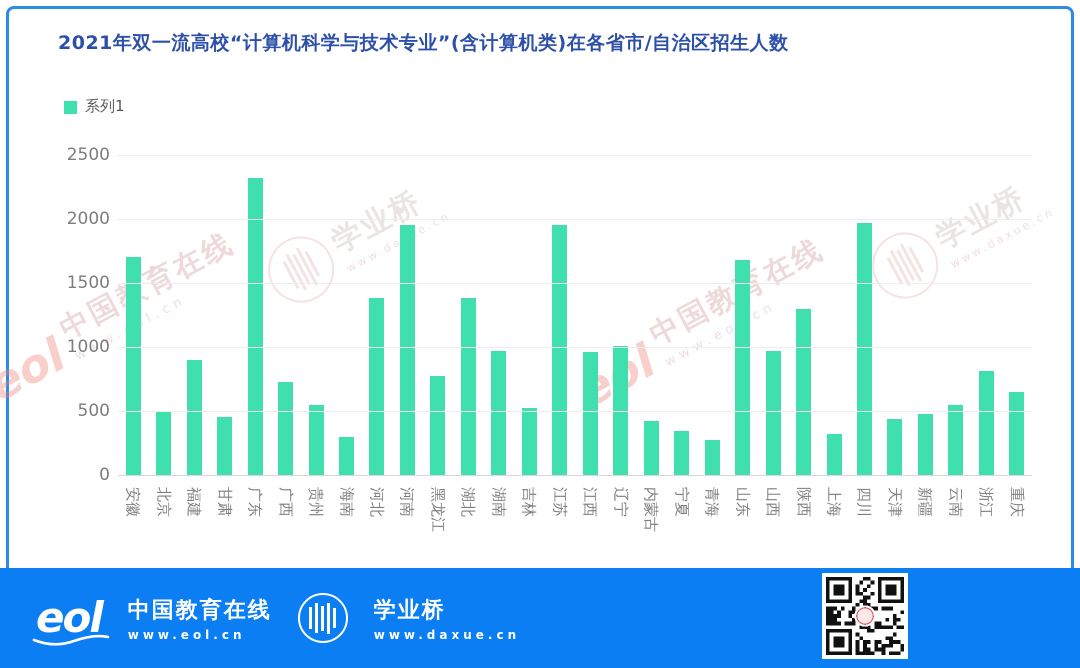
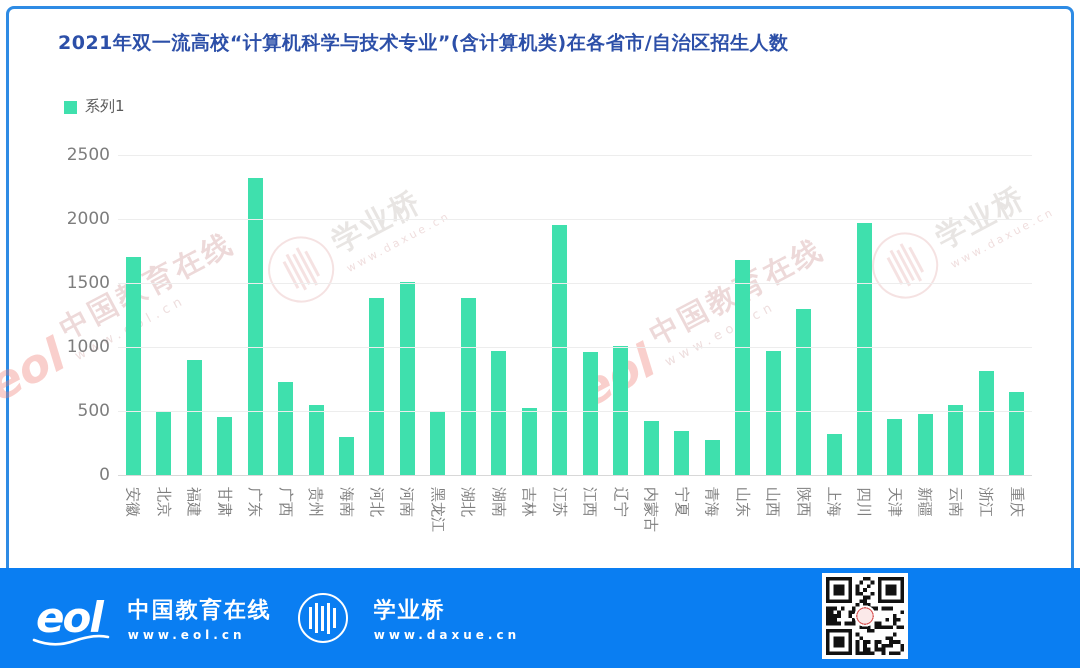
河南: 1950 -> 1510
黑龙江: 770 -> 490
